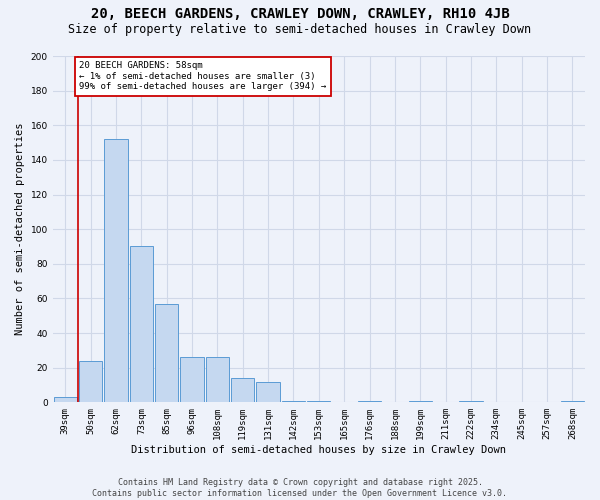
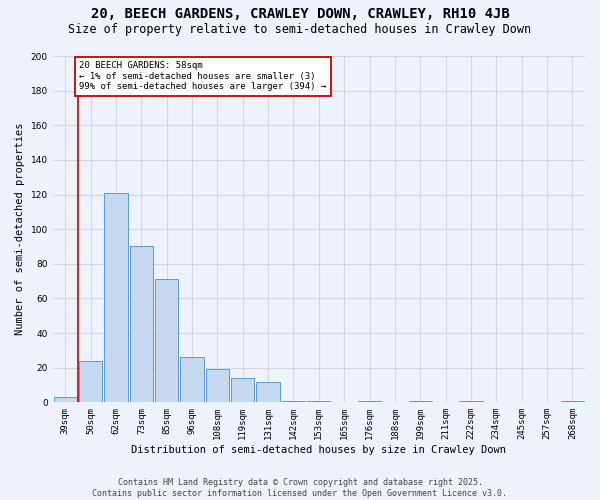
62sqm: 152 -> 121
85sqm: 57 -> 71
108sqm: 26 -> 19
